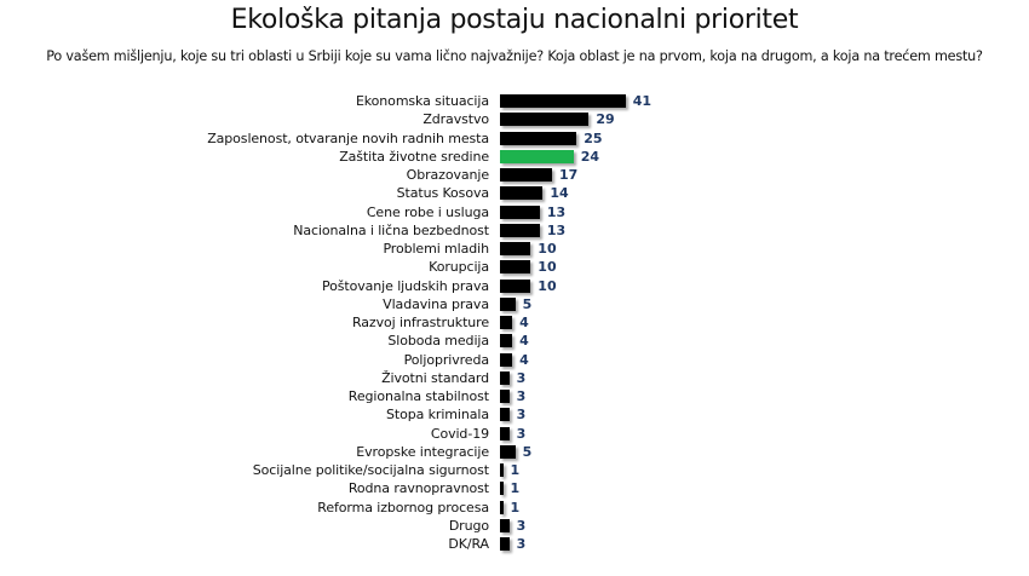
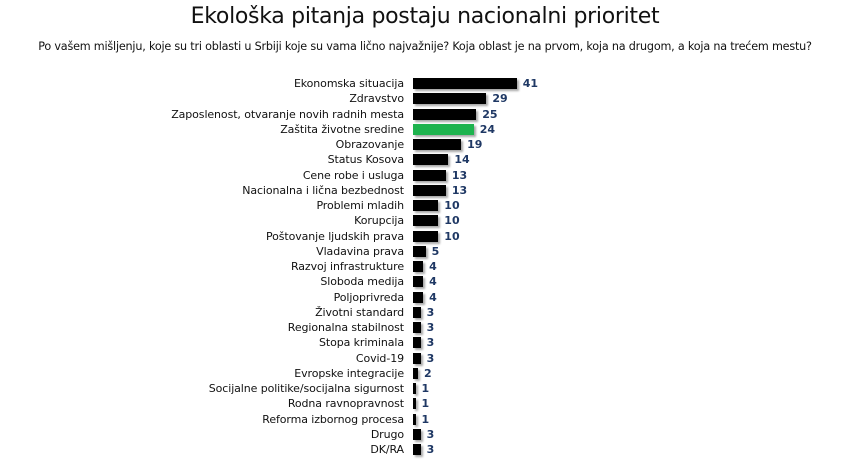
Obrazovanje: 17 -> 19
Evropske integracije: 5 -> 2
